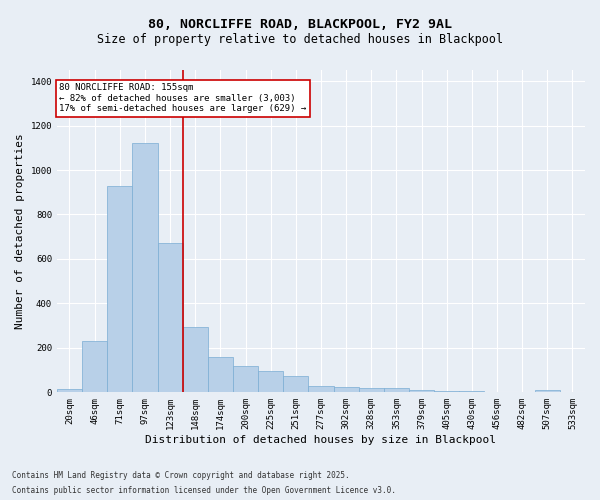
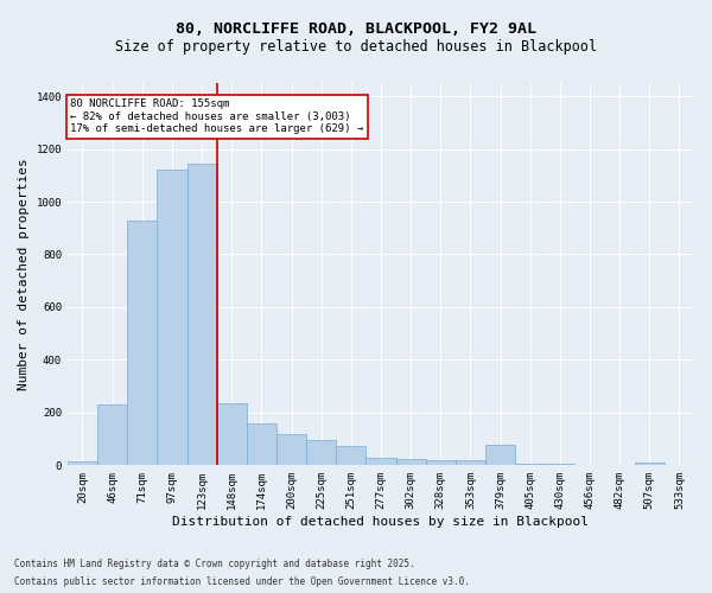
123sqm: 670 -> 1145
148sqm: 295 -> 235
379sqm: 12 -> 80
